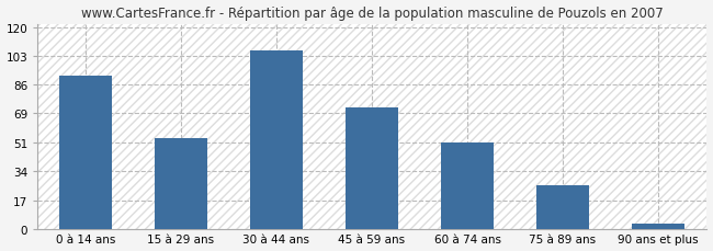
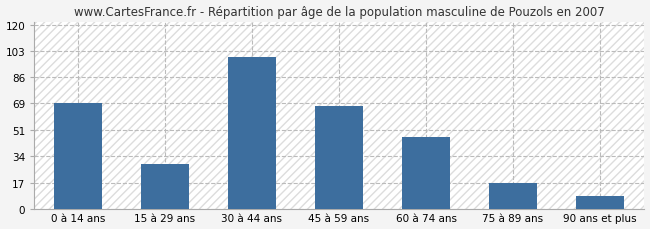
0 à 14 ans: 91 -> 69
15 à 29 ans: 54 -> 29
30 à 44 ans: 106 -> 99
45 à 59 ans: 72 -> 67
60 à 74 ans: 51 -> 47
75 à 89 ans: 26 -> 17
90 ans et plus: 3 -> 8
